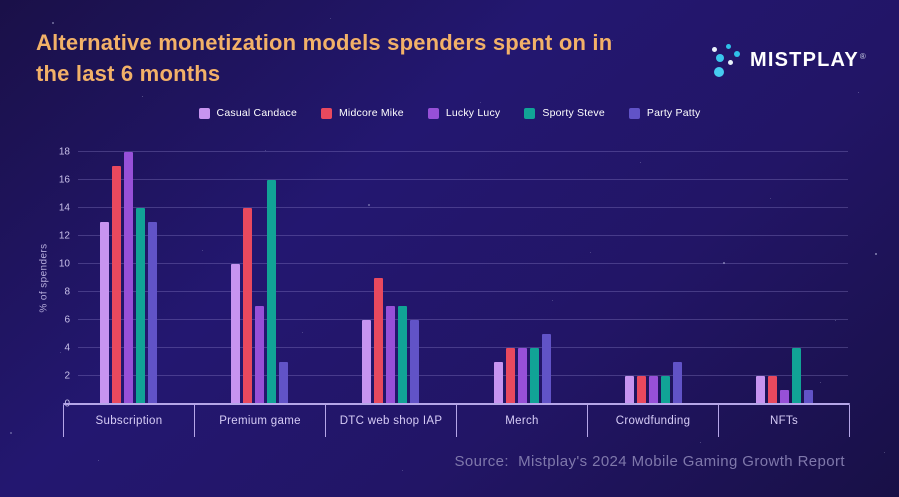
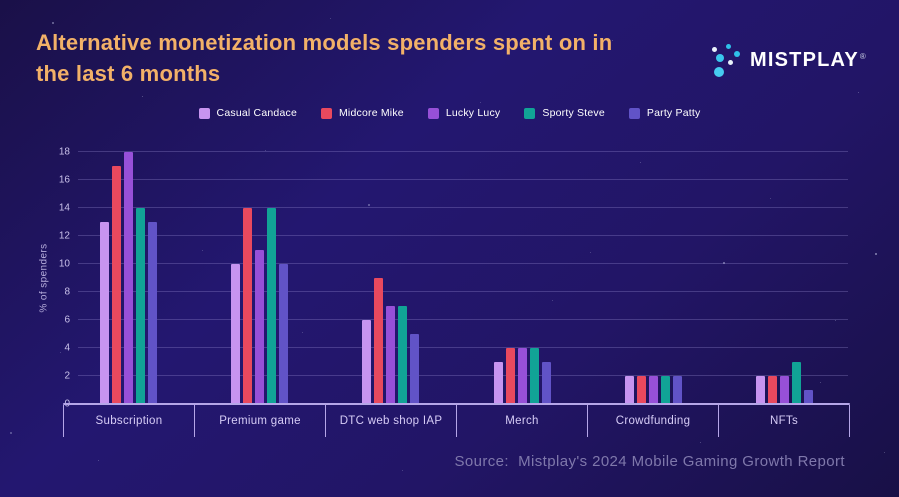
Lucky Lucy/Premium game: 7 -> 11
Sporty Steve/Premium game: 16 -> 14
Party Patty/Premium game: 3 -> 10
Party Patty/DTC web shop IAP: 6 -> 5
Party Patty/Merch: 5 -> 3
Party Patty/Crowdfunding: 3 -> 2
Lucky Lucy/NFTs: 1 -> 2
Sporty Steve/NFTs: 4 -> 3
